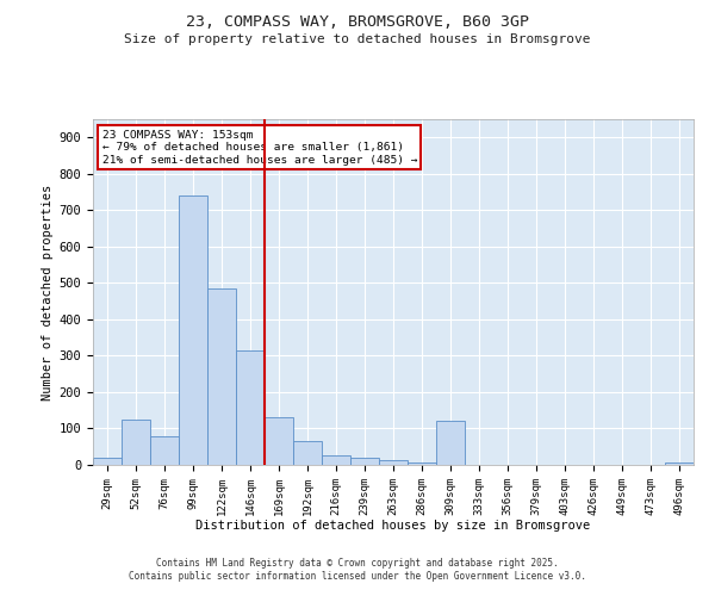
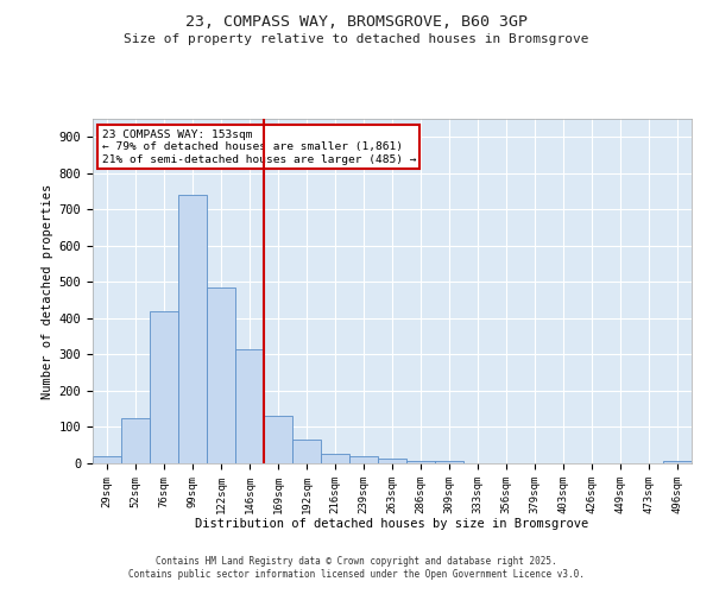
76sqm: 80 -> 420
309sqm: 120 -> 5
